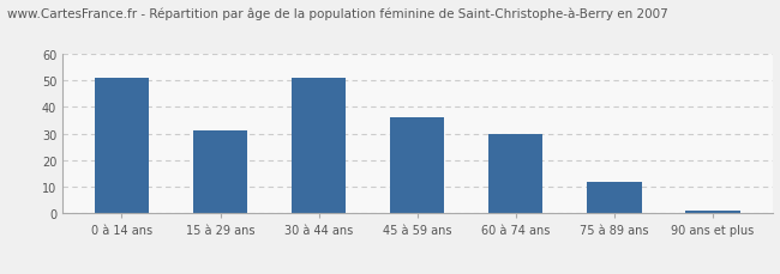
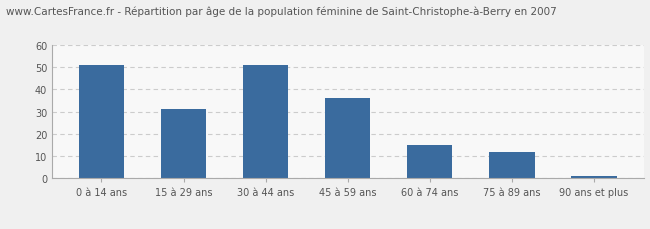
60 à 74 ans: 30 -> 15
